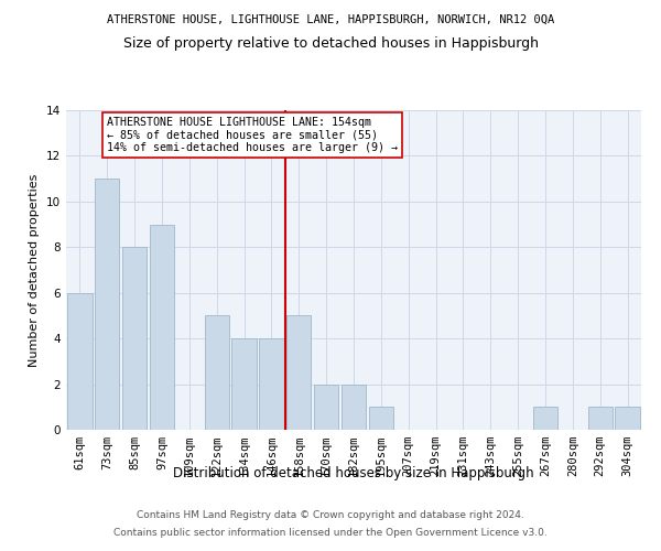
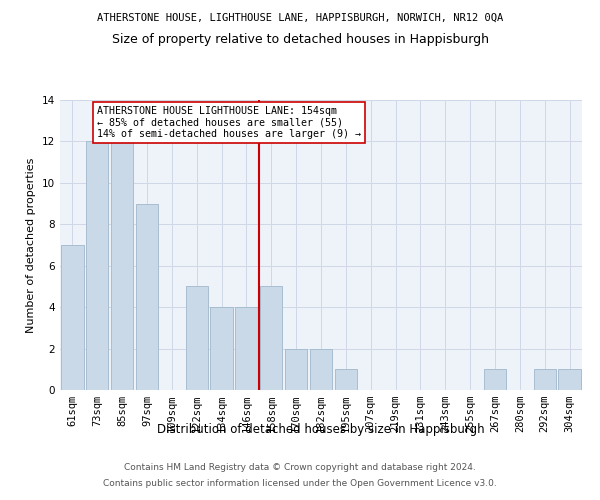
61sqm: 6 -> 7
73sqm: 11 -> 12
85sqm: 8 -> 12
